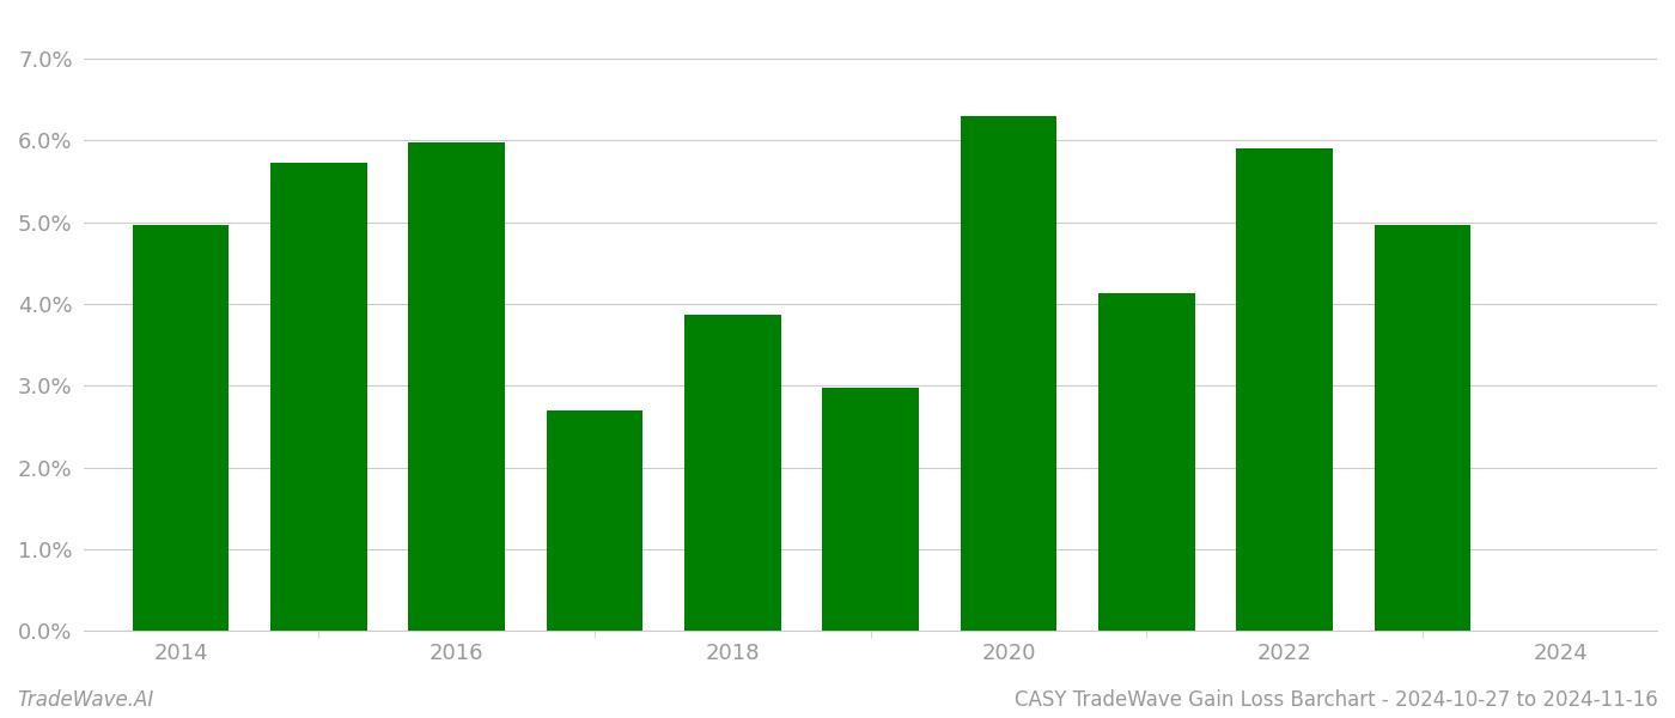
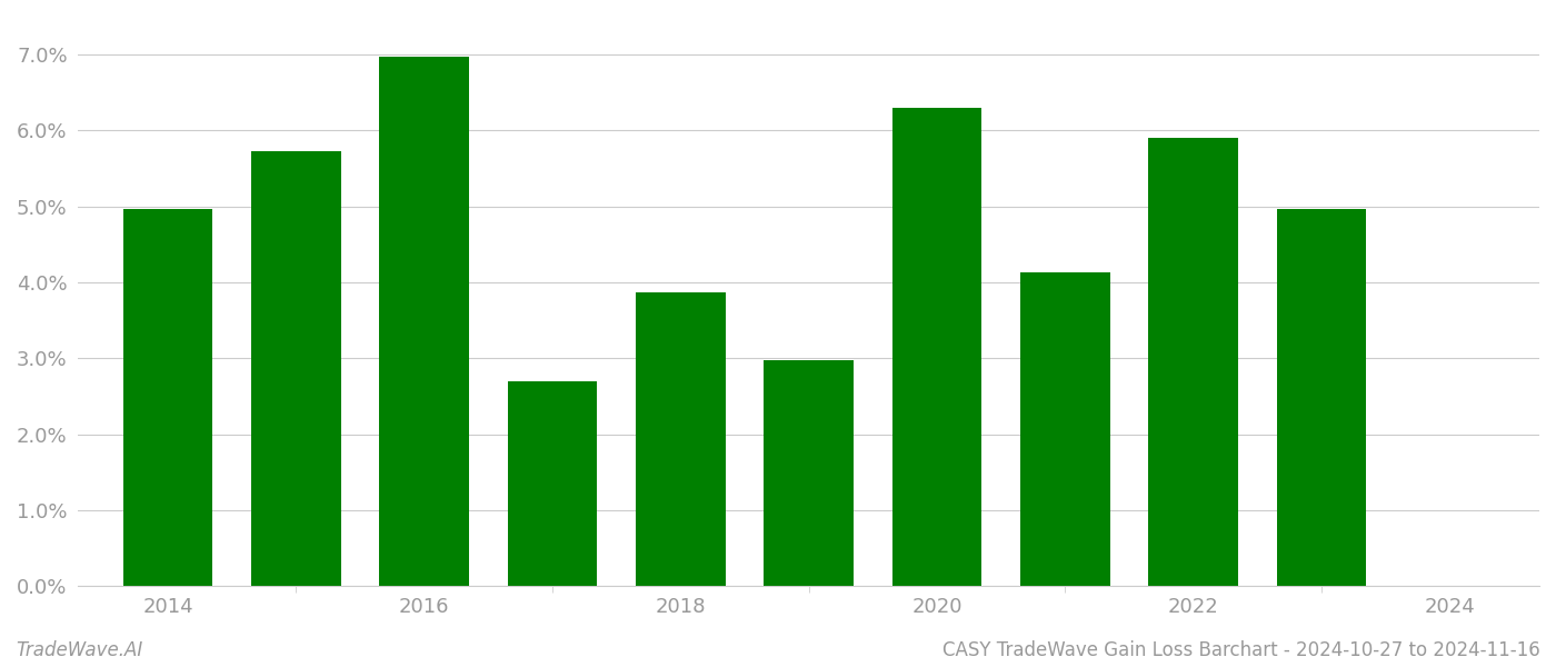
2016: 5.98% -> 6.97%
